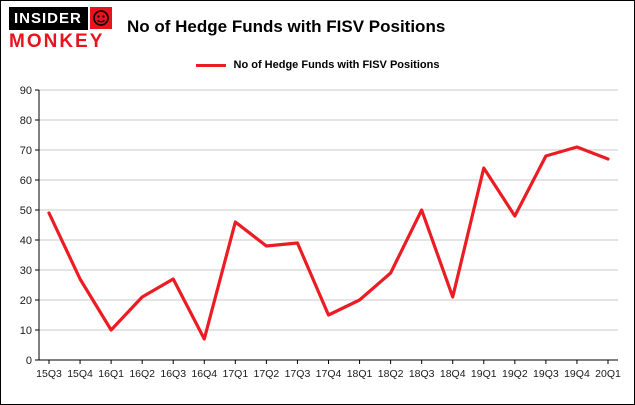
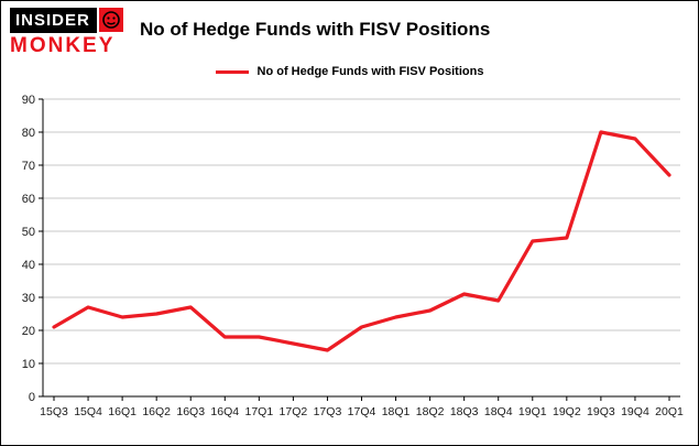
15Q3: 49 -> 21
16Q1: 10 -> 24
16Q2: 21 -> 25
16Q4: 7 -> 18
17Q1: 46 -> 18
17Q2: 38 -> 16
17Q3: 39 -> 14
17Q4: 15 -> 21
18Q1: 20 -> 24
18Q2: 29 -> 26
18Q3: 50 -> 31
18Q4: 21 -> 29
19Q1: 64 -> 47
19Q3: 68 -> 80
19Q4: 71 -> 78
